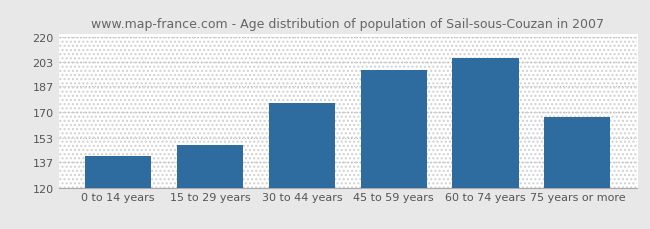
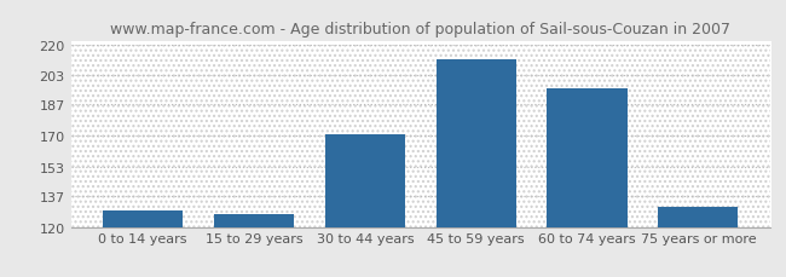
0 to 14 years: 141 -> 129
15 to 29 years: 148 -> 127
30 to 44 years: 176 -> 171
45 to 59 years: 198 -> 212
60 to 74 years: 206 -> 196
75 years or more: 167 -> 131
